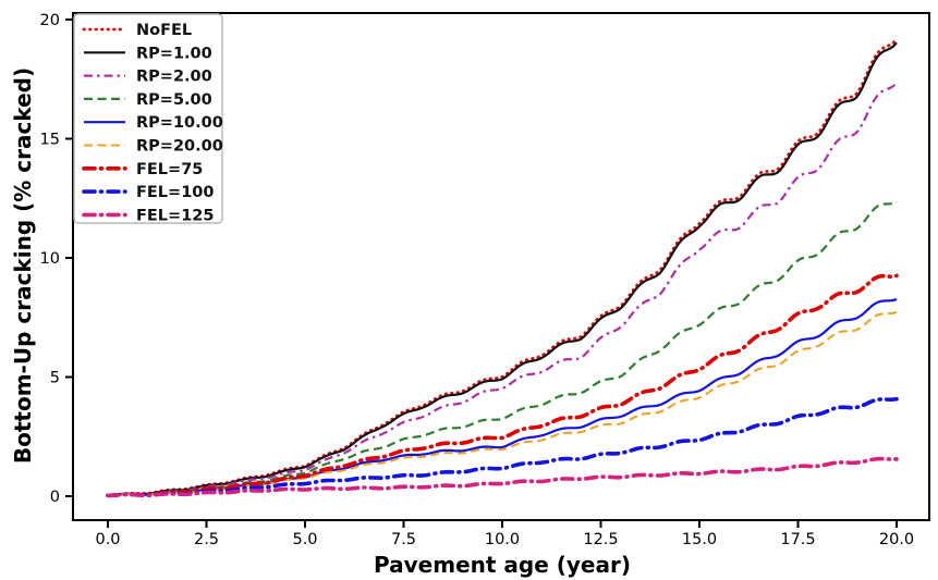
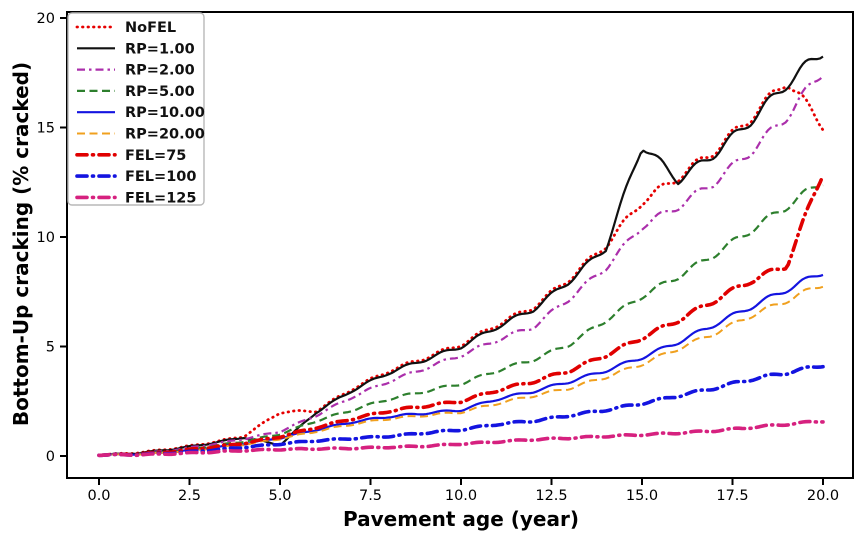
NoFEL/5: 1.3 -> 2.0
RP=1.00/5: 1.2 -> 0.5
RP=1.00/15: 11.5 -> 14.2
NoFEL/20: 19.4 -> 15.1
RP=1.00/20: 19.3 -> 18.5
FEL=75/20: 9.4 -> 13.0
